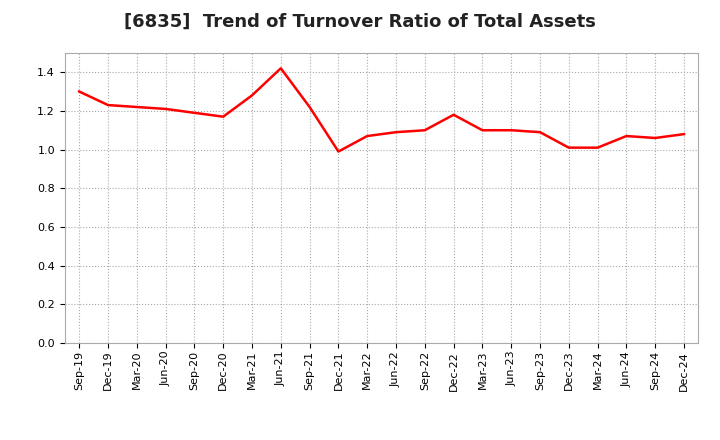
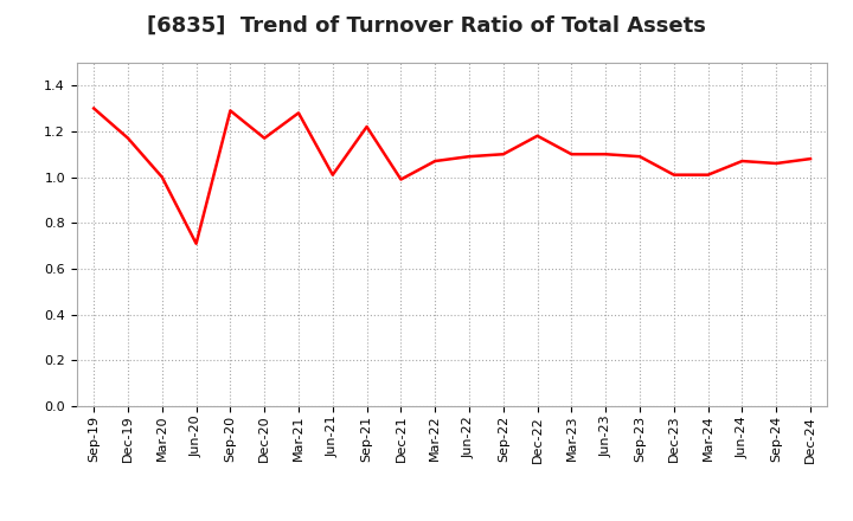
Dec-19: 1.23 -> 1.17
Mar-20: 1.22 -> 1.00
Jun-20: 1.21 -> 0.71
Sep-20: 1.19 -> 1.29
Jun-21: 1.42 -> 1.01
